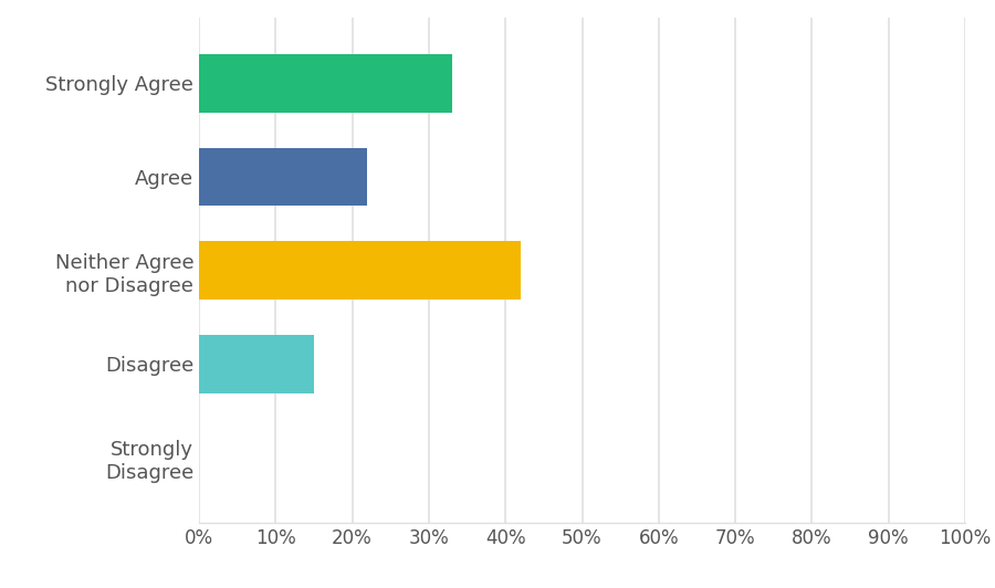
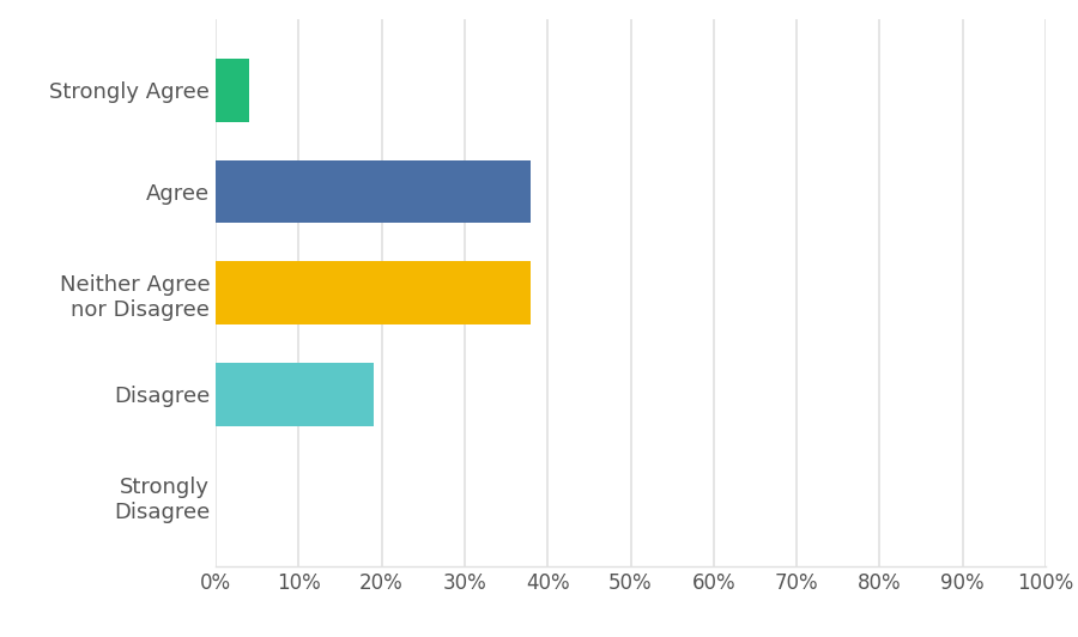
Strongly Agree: 33% -> 4%
Agree: 22% -> 38%
Neither Agree nor Disagree: 42% -> 38%
Disagree: 15% -> 19%
